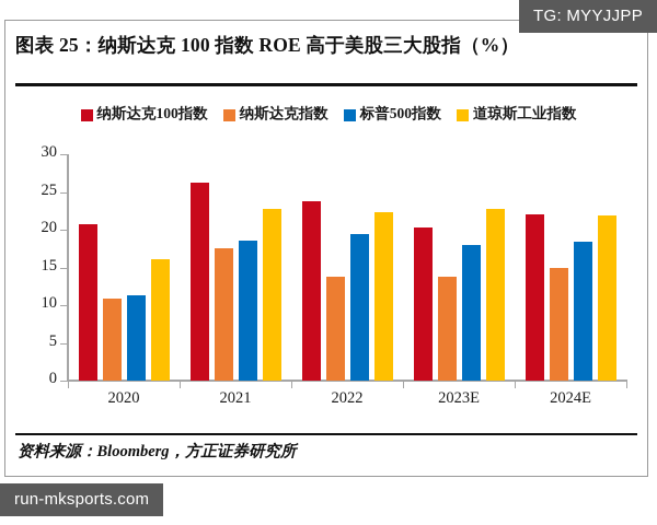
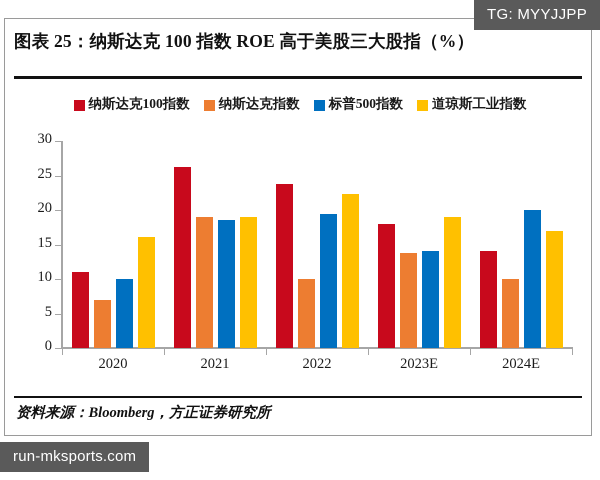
纳斯达克100指数/2020: 21 -> 11
纳斯达克指数/2020: 11 -> 7
标普500指数/2020: 11 -> 10
纳斯达克指数/2021: 18 -> 19
道琼斯工业指数/2021: 23 -> 19
纳斯达克指数/2022: 14 -> 10
纳斯达克100指数/2023E: 20 -> 18
标普500指数/2023E: 18 -> 14
道琼斯工业指数/2023E: 23 -> 19
纳斯达克100指数/2024E: 22 -> 14
纳斯达克指数/2024E: 15 -> 10
标普500指数/2024E: 18 -> 20
道琼斯工业指数/2024E: 22 -> 17
